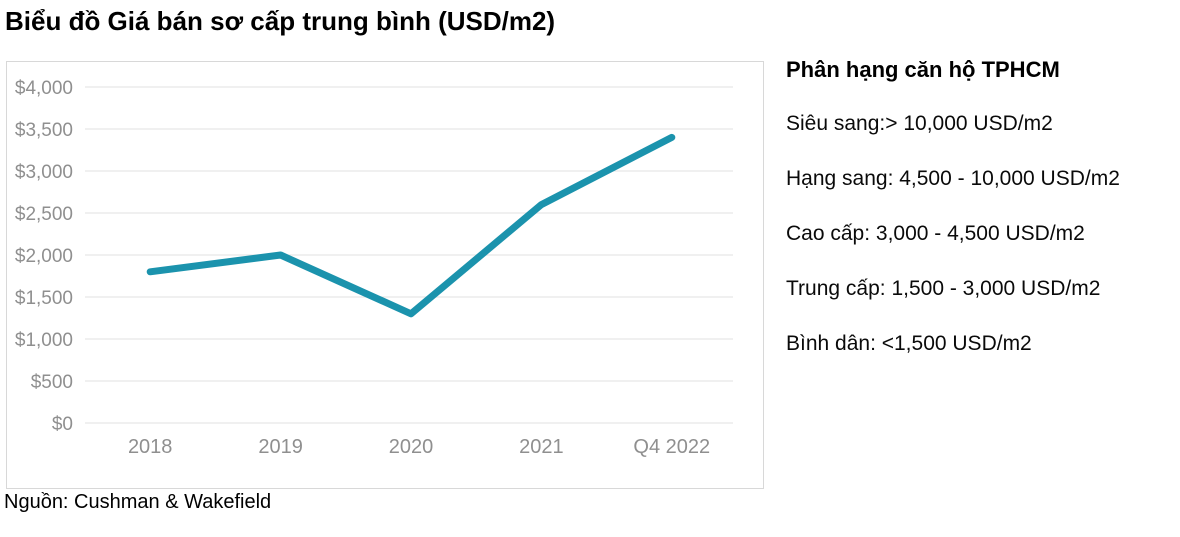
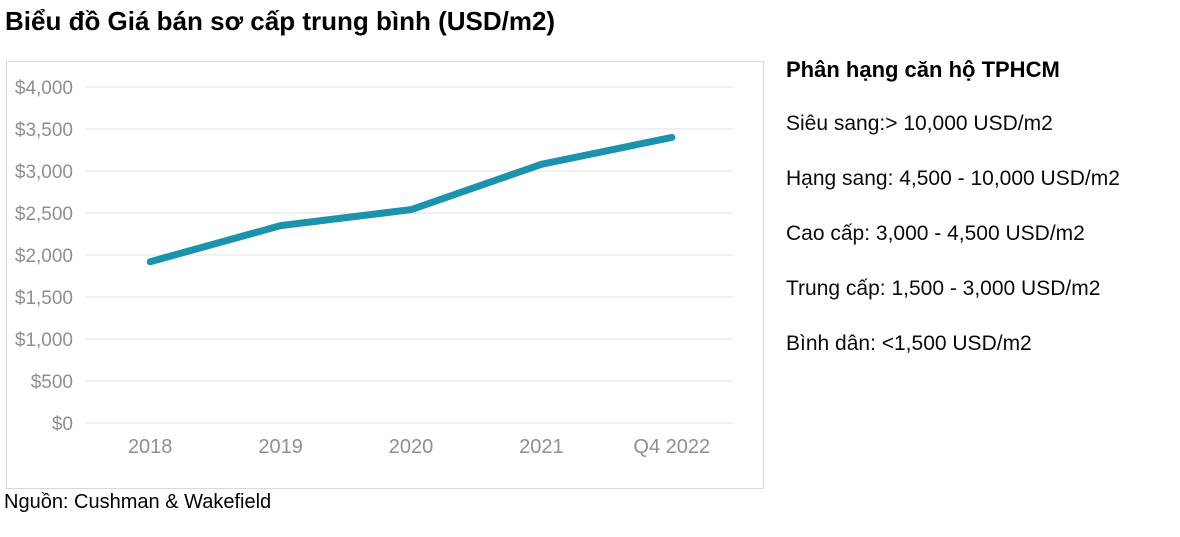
2018: $1800 -> $1900
2019: $2000 -> $2400
2020: $1300 -> $2500
2021: $2600 -> $3100
